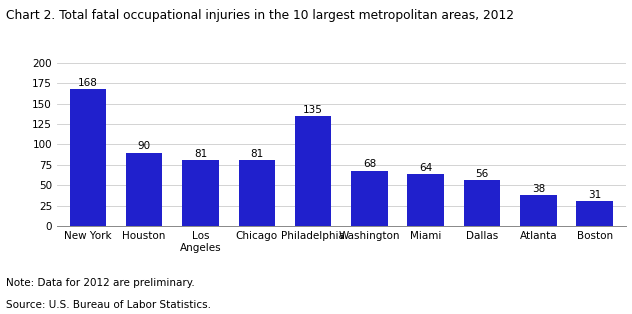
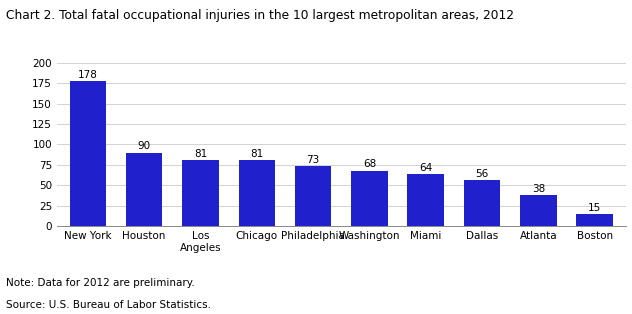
New York: 168 -> 178
Philadelphia: 135 -> 73
Boston: 31 -> 15
